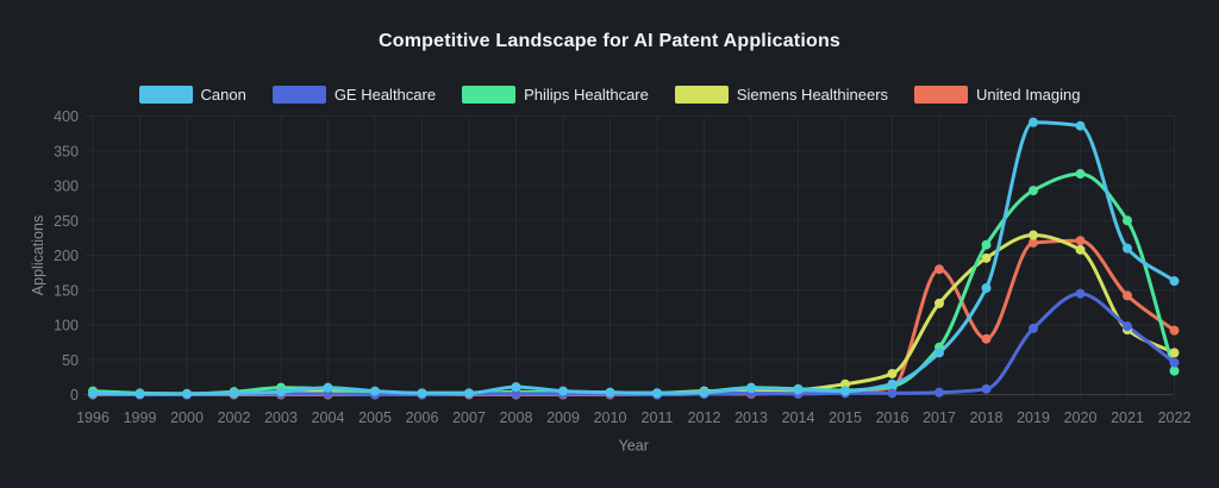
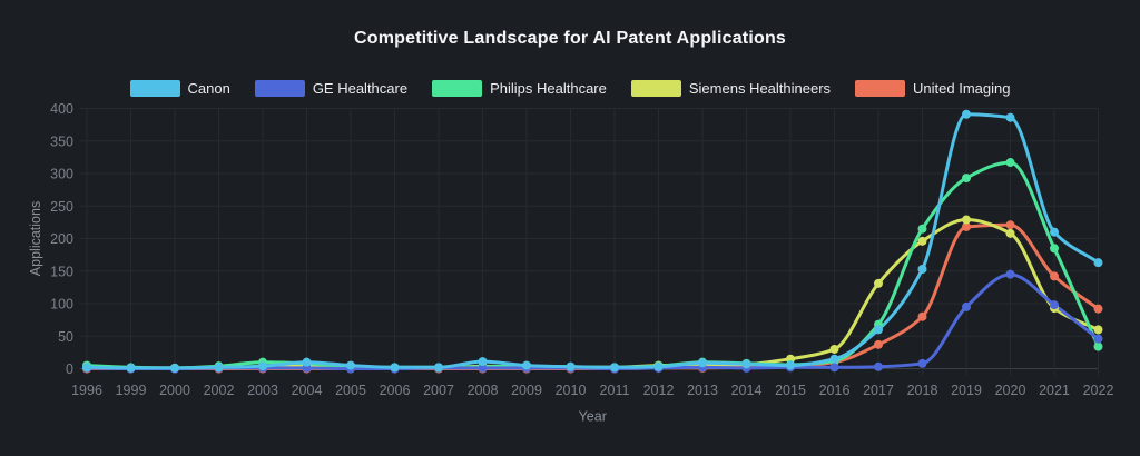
United Imaging/2017: 180 -> 40
Philips Healthcare/2021: 250 -> 180
